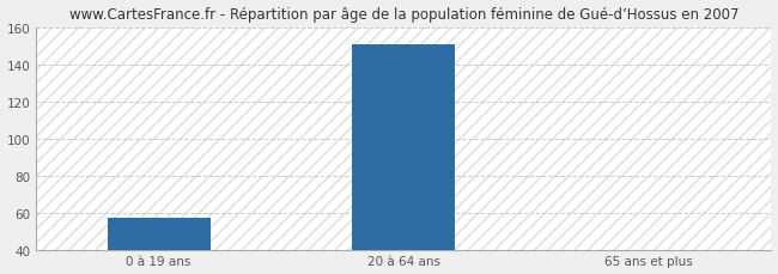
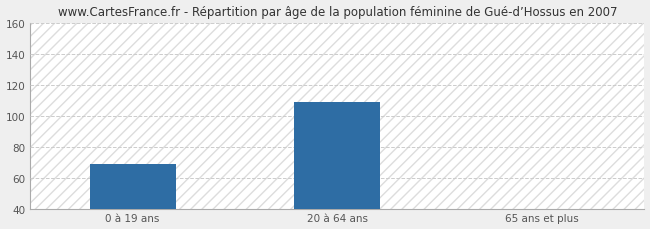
0 à 19 ans: 57 -> 69
20 à 64 ans: 151 -> 109
